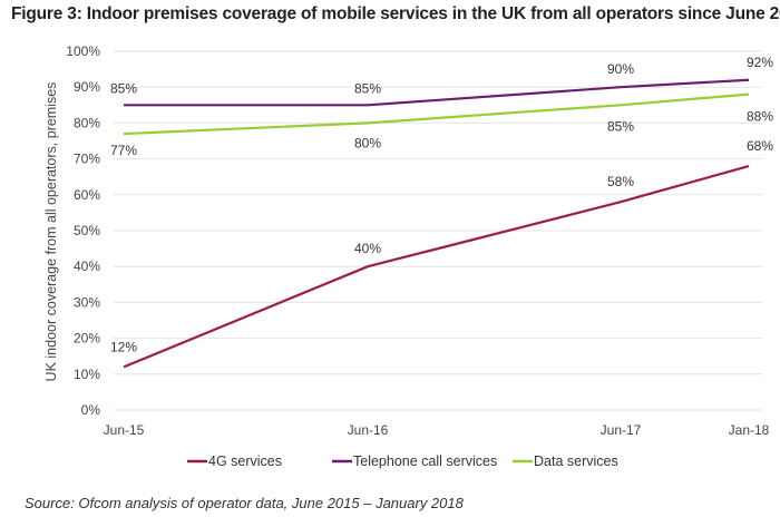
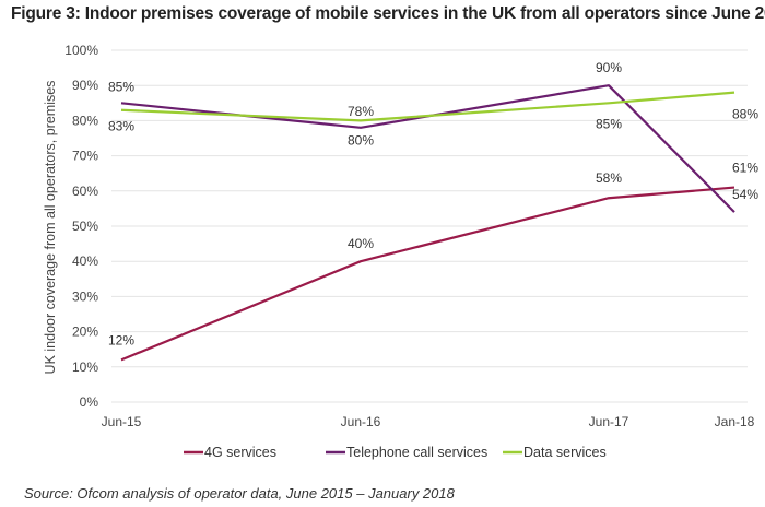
Data services/Jun-15: 77% -> 83%
Telephone call services/Jun-16: 85% -> 78%
4G services/Jan-18: 68% -> 61%
Telephone call services/Jan-18: 92% -> 54%
